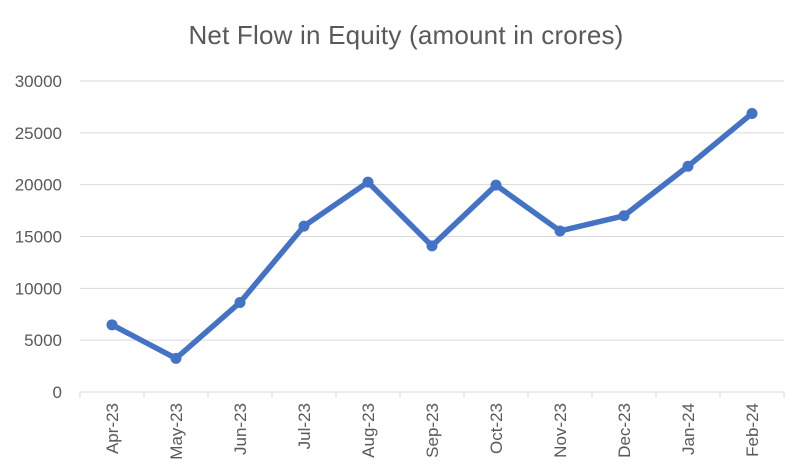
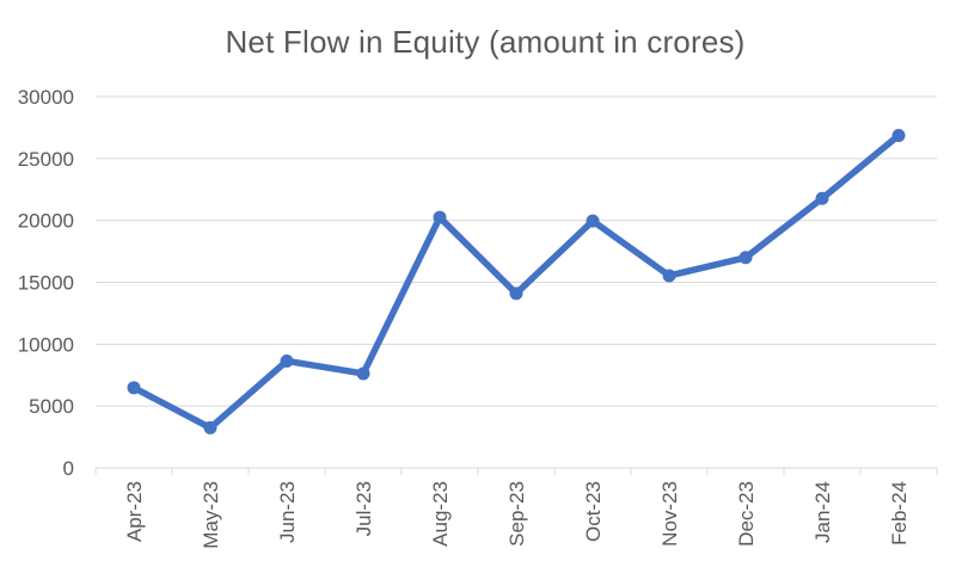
Jul-23: 16000 -> 7600
